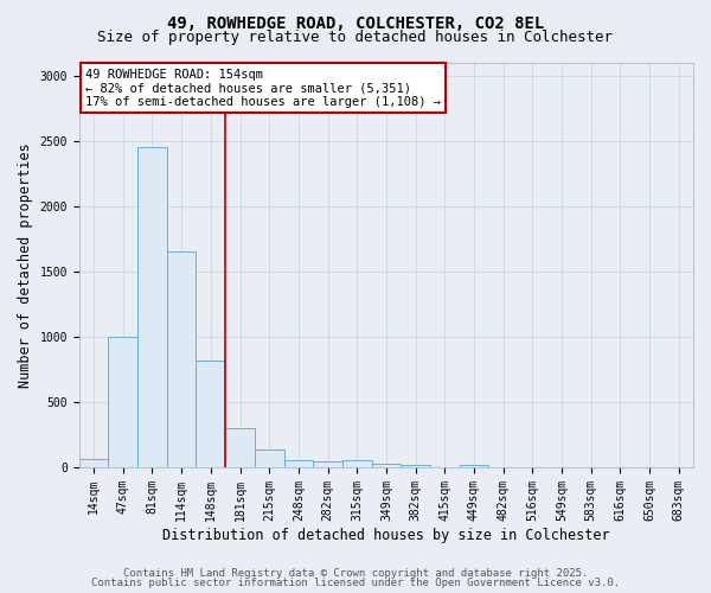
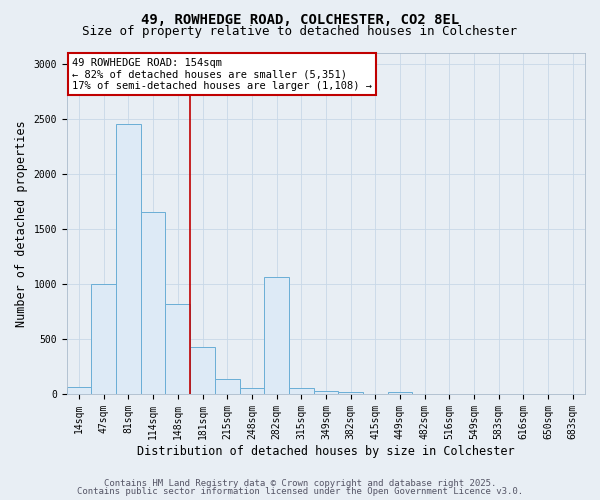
181sqm: 300 -> 430
282sqm: 40 -> 1060
